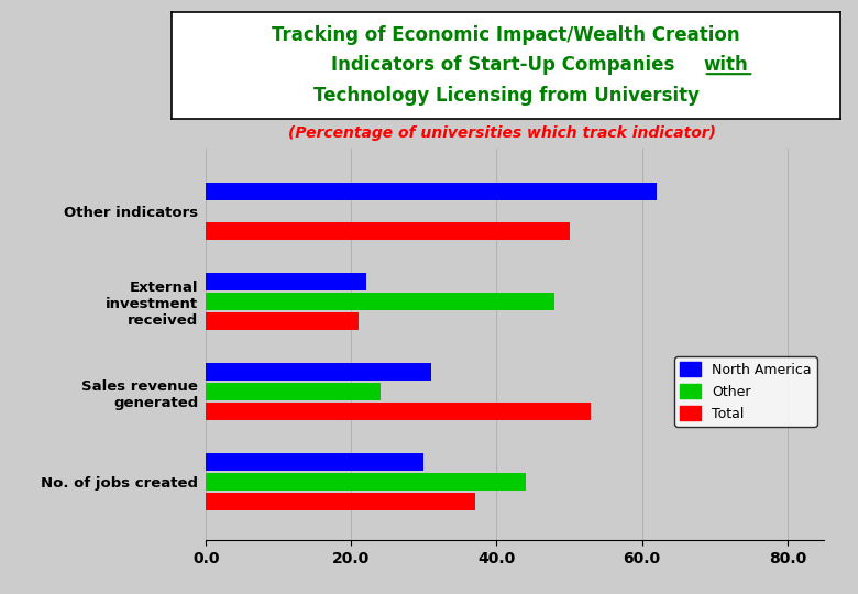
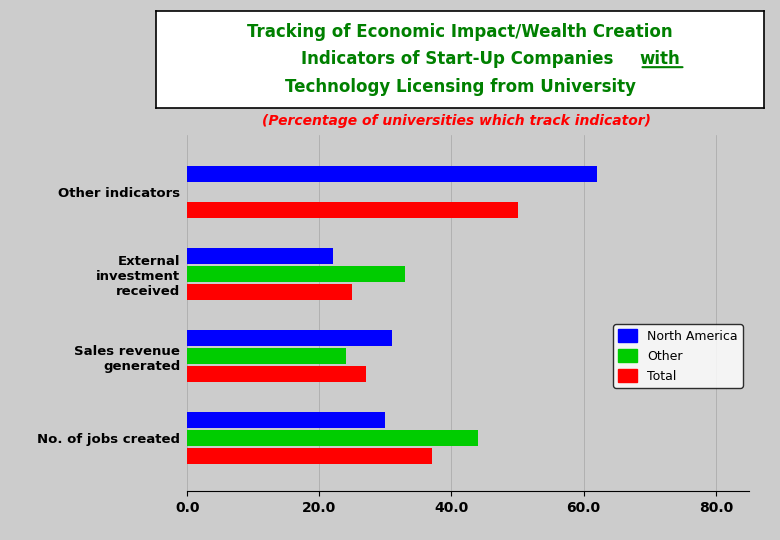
Other/External investment received: 48 -> 33
Total/External investment received: 21 -> 25
Total/Sales revenue generated: 53 -> 27
